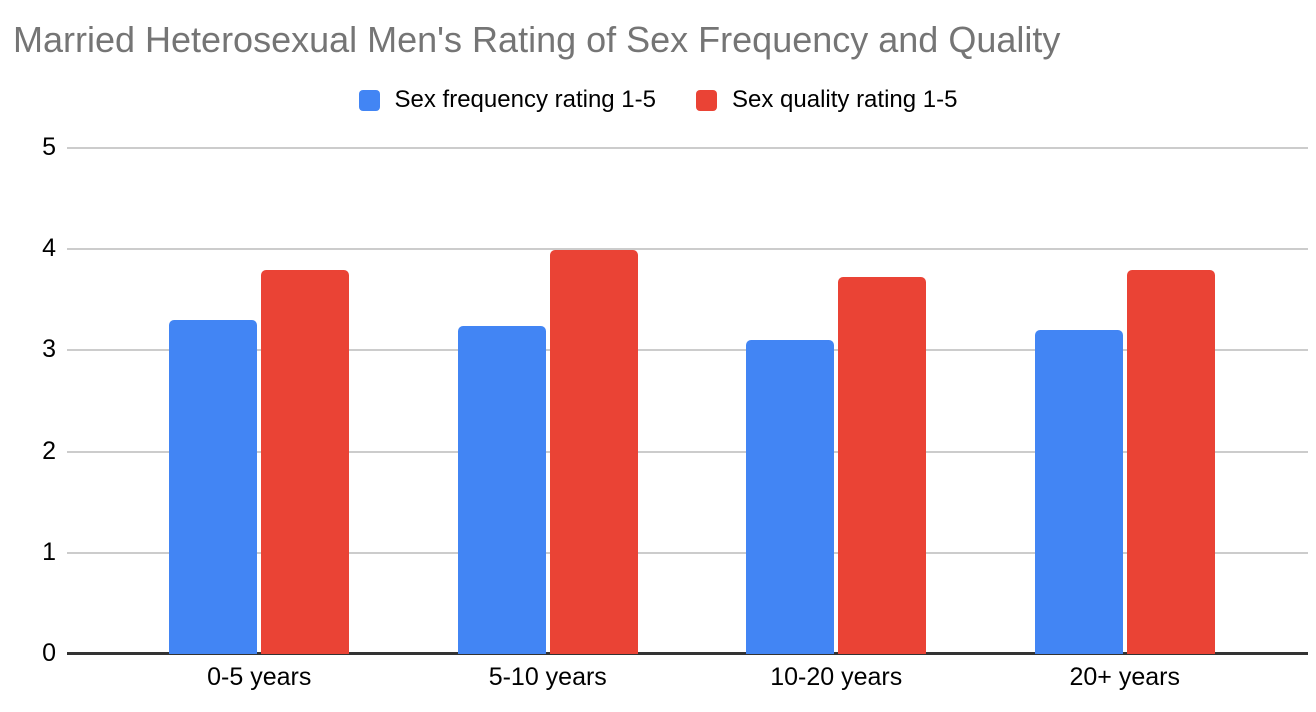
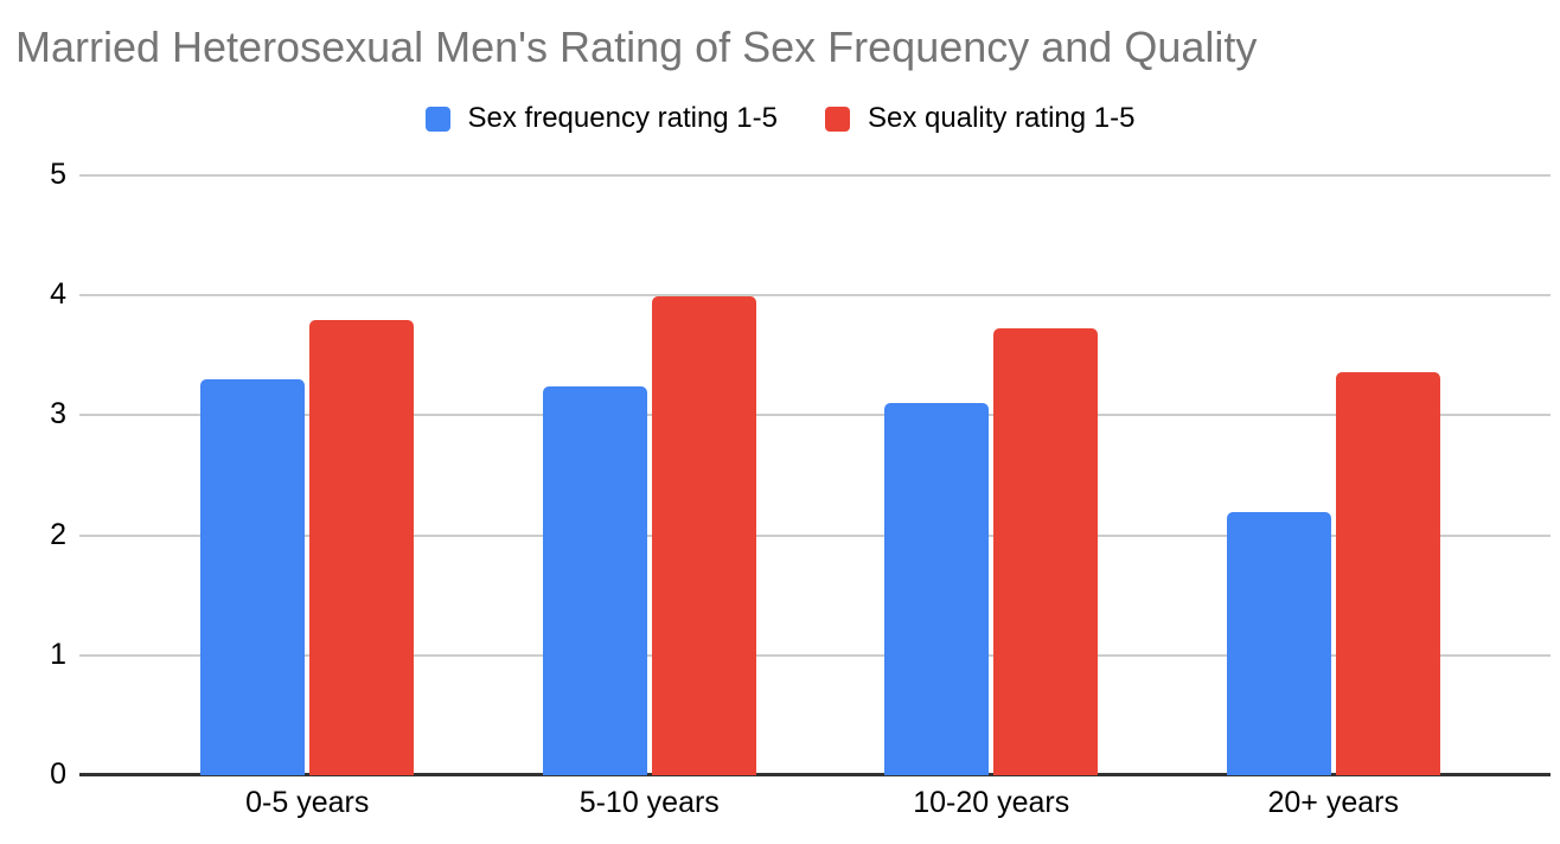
Sex frequency rating 1-5/20+ years: 3.20 -> 2.19
Sex quality rating 1-5/20+ years: 3.79 -> 3.36
